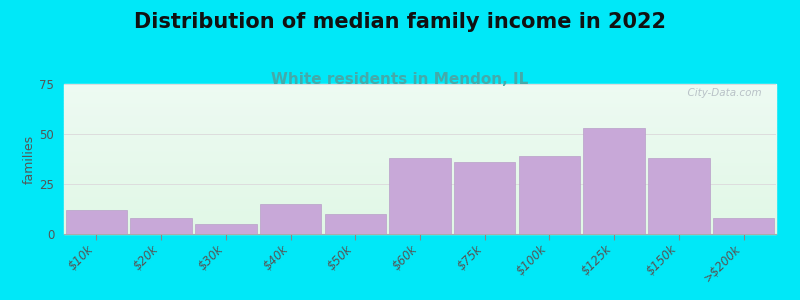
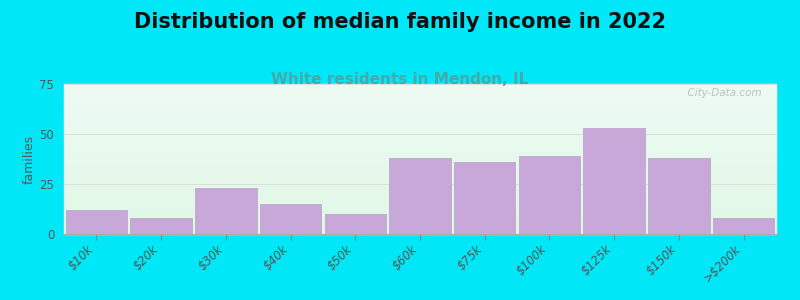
$30k: 5 -> 23
